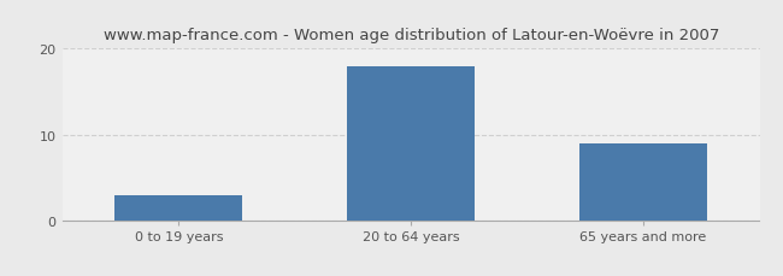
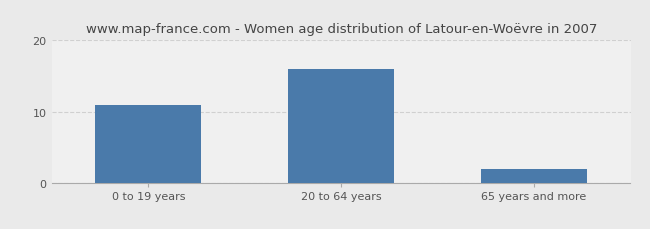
0 to 19 years: 3 -> 11
20 to 64 years: 18 -> 16
65 years and more: 9 -> 2
